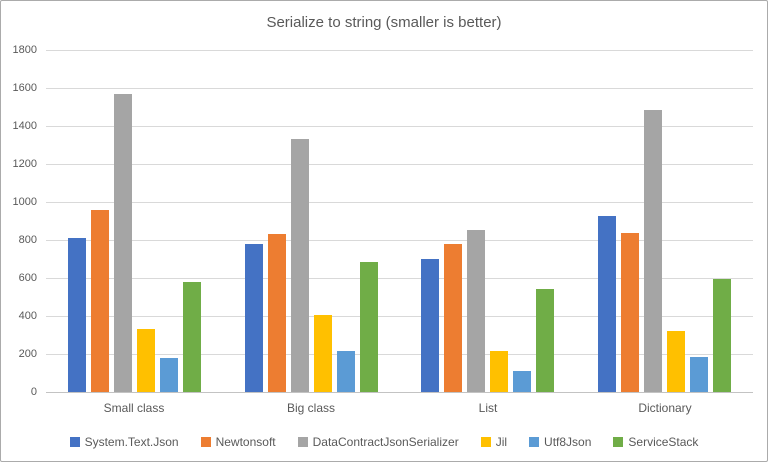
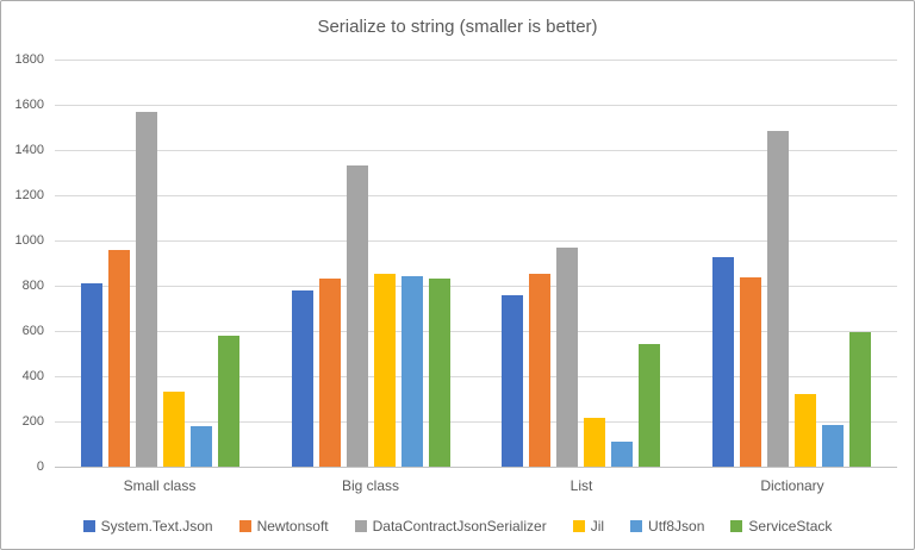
Jil/Big class: 400 -> 850
Utf8Json/Big class: 220 -> 840
ServiceStack/Big class: 680 -> 830
System.Text.Json/List: 700 -> 760
Newtonsoft/List: 780 -> 850
DataContractJsonSerializer/List: 860 -> 970
